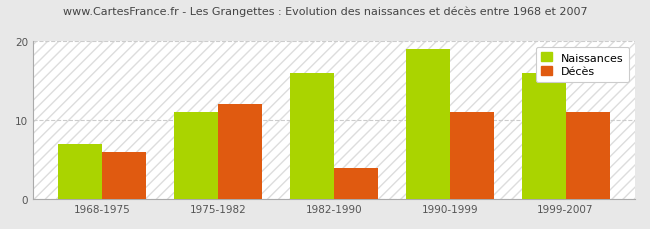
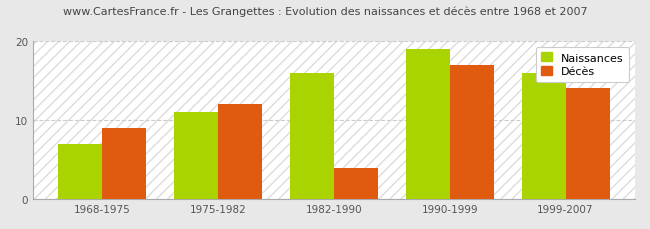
Décès/1968-1975: 6 -> 9
Décès/1990-1999: 11 -> 17
Décès/1999-2007: 11 -> 14
